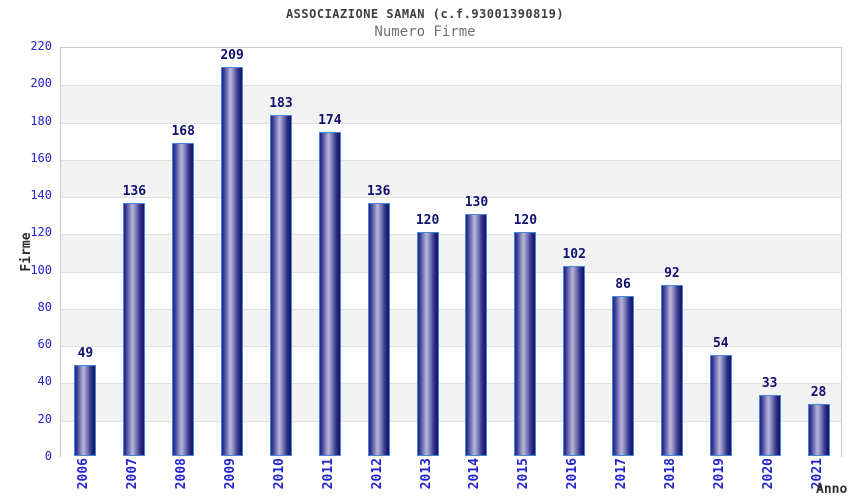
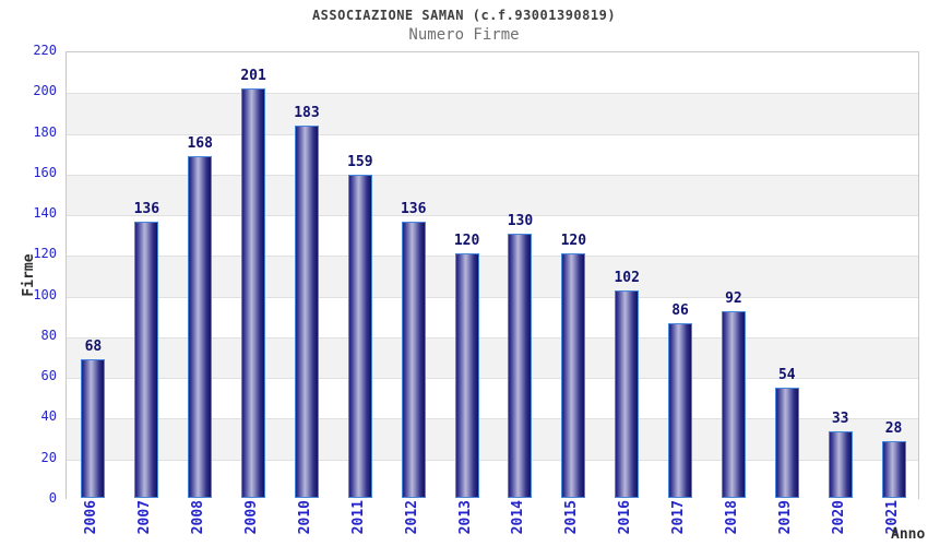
2006: 49 -> 68
2009: 209 -> 201
2011: 174 -> 159
